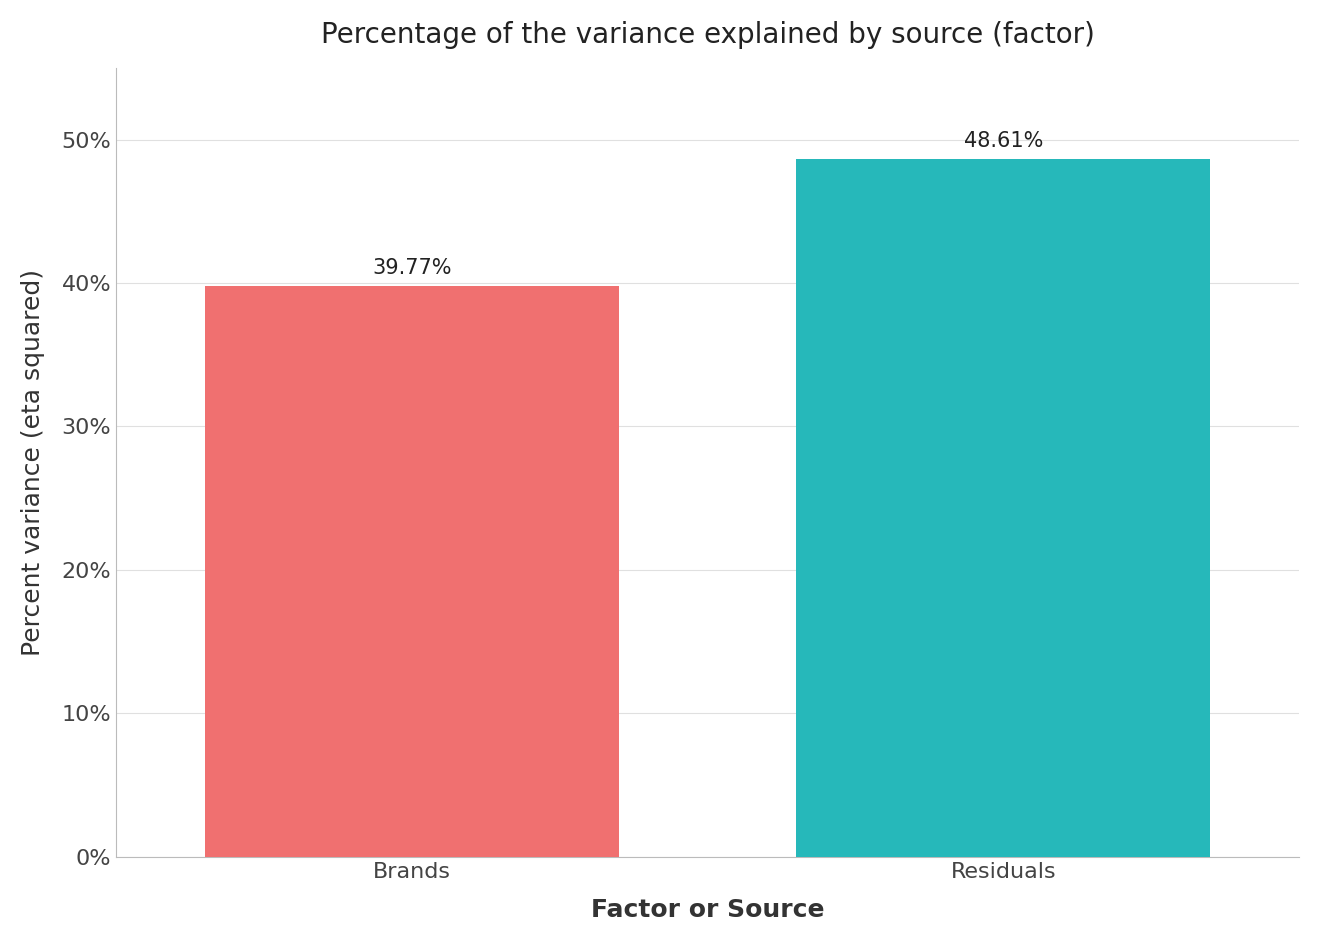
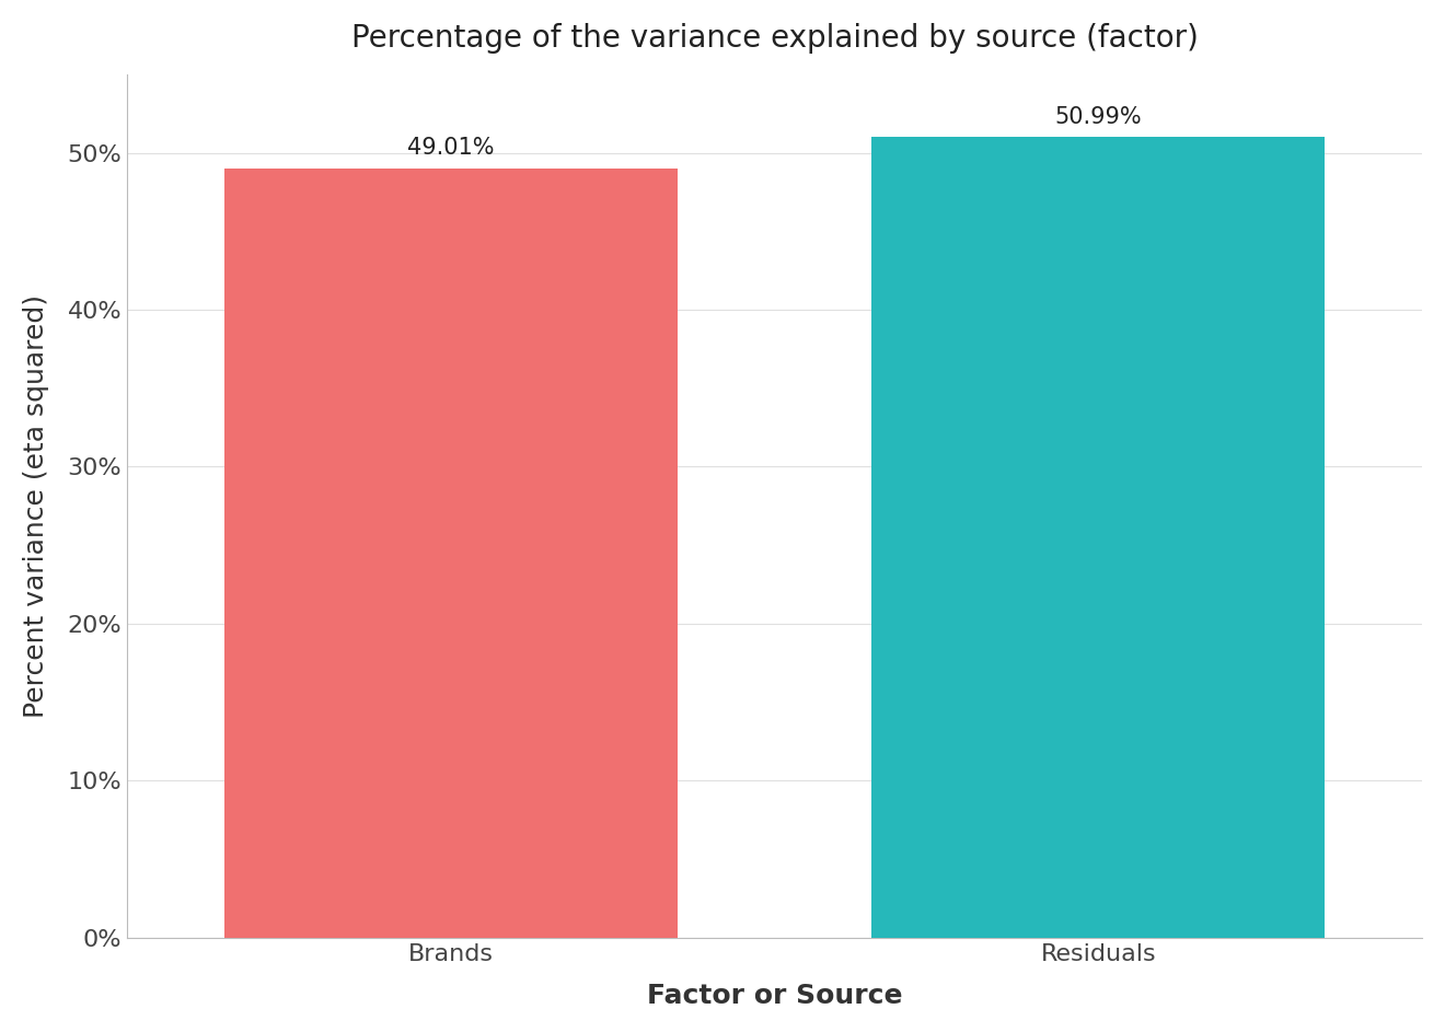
Brands: 39.77% -> 49.01%
Residuals: 48.61% -> 50.99%
